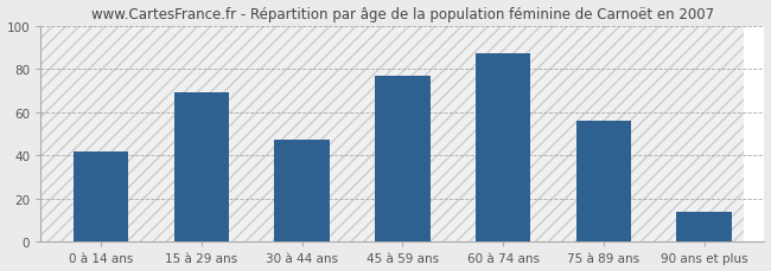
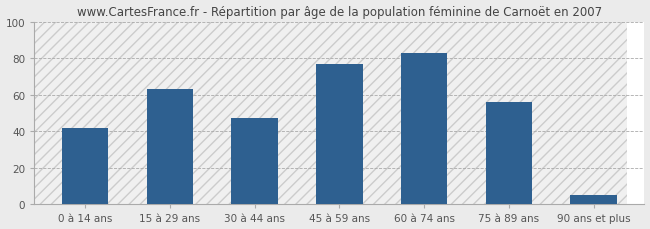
15 à 29 ans: 69 -> 63
60 à 74 ans: 87 -> 83
90 ans et plus: 14 -> 5
